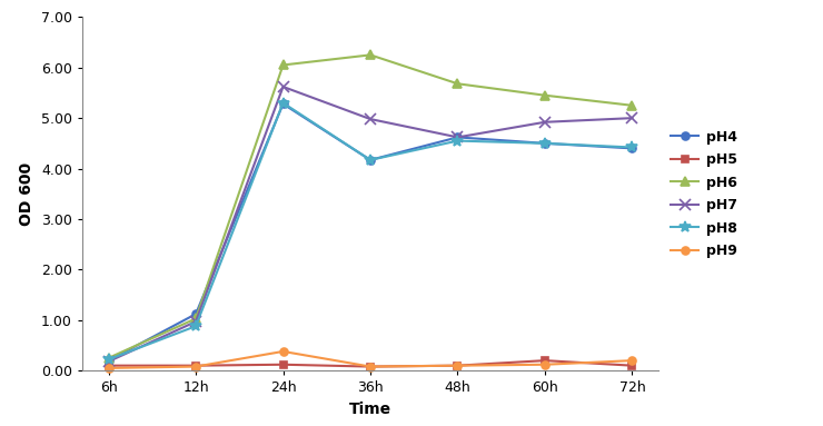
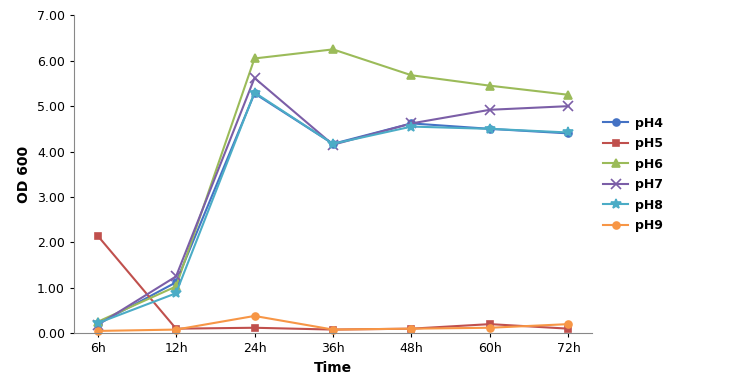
pH5/6h: 0.10 -> 2.15
pH7/12h: 0.97 -> 1.25
pH7/36h: 4.98 -> 4.15
